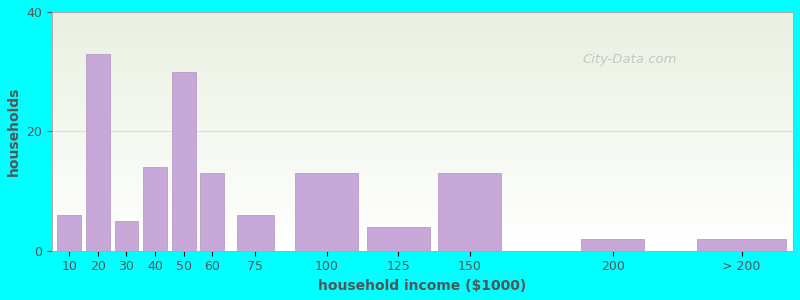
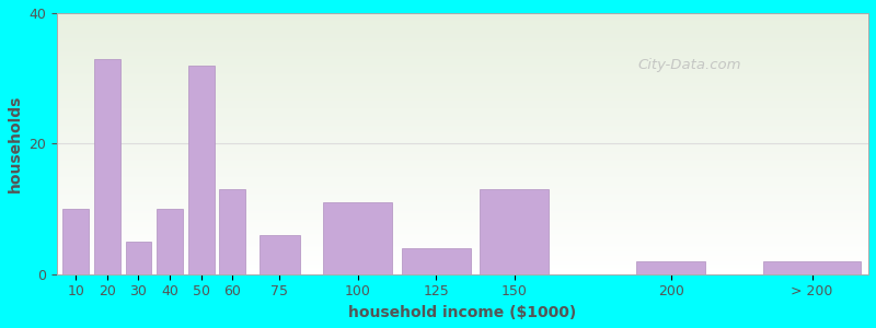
10: 6 -> 10
40: 14 -> 10
50: 30 -> 32
100: 13 -> 11
